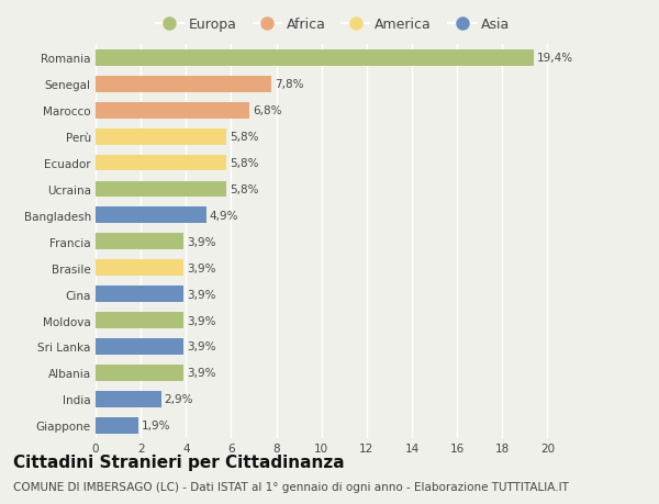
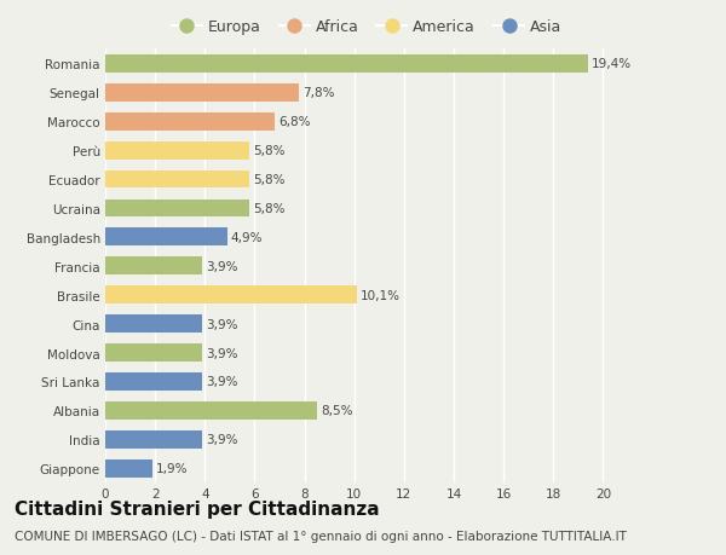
Brasile: 3,9% -> 10,1%
Albania: 3,9% -> 8,5%
India: 2,9% -> 3,9%
